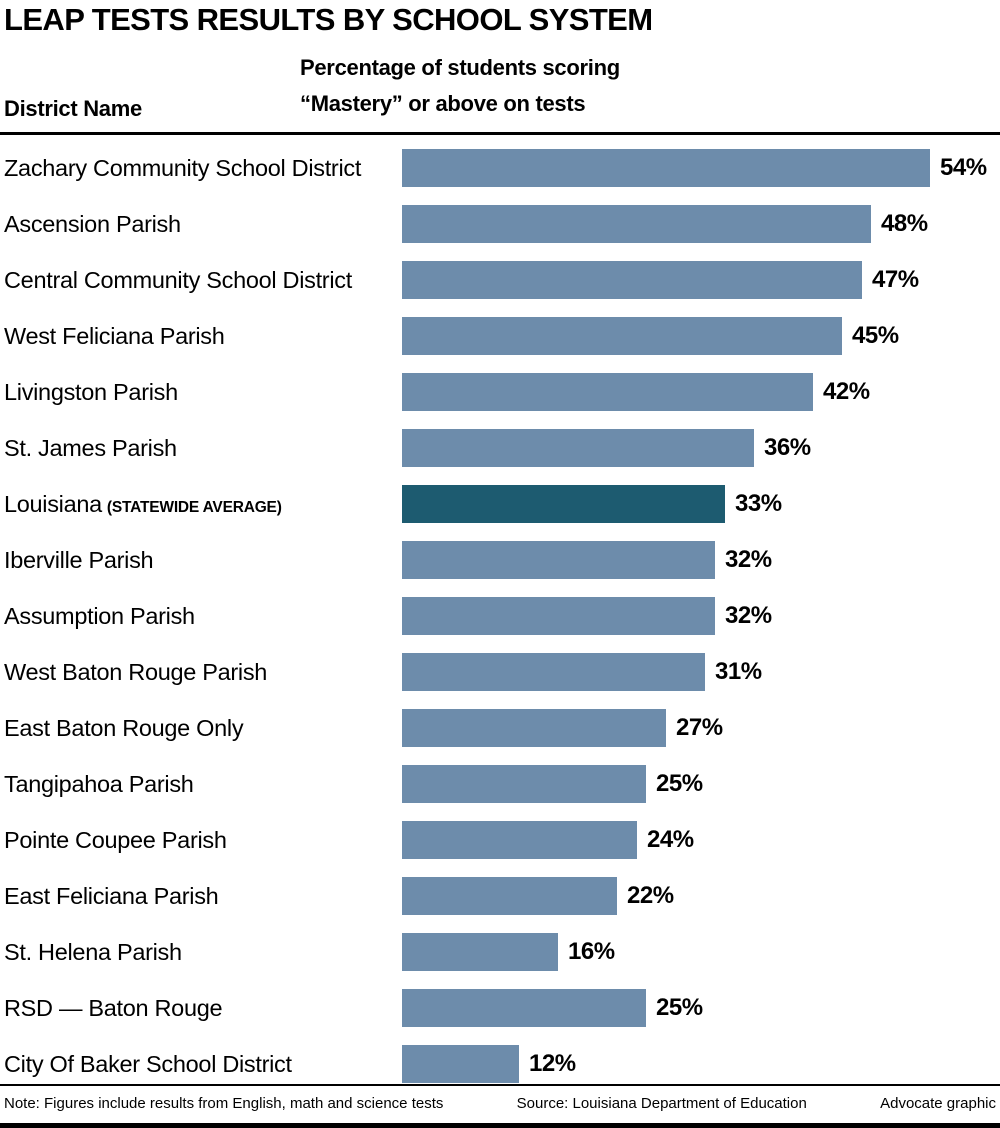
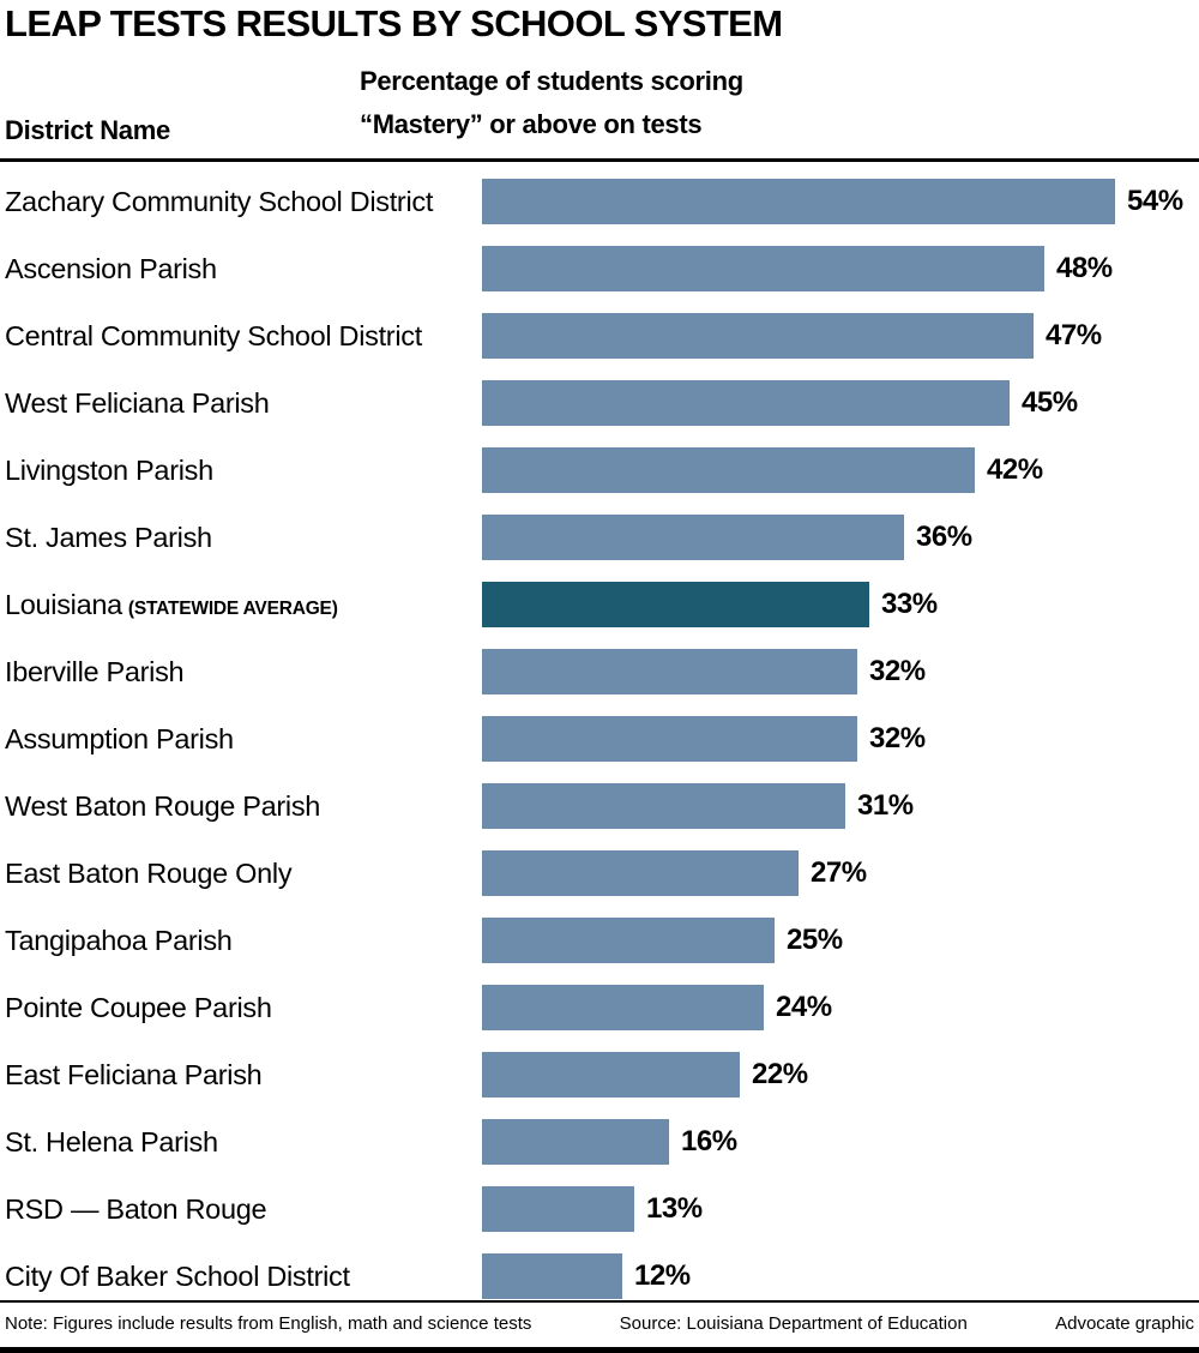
RSD — Baton Rouge: 25% -> 13%
